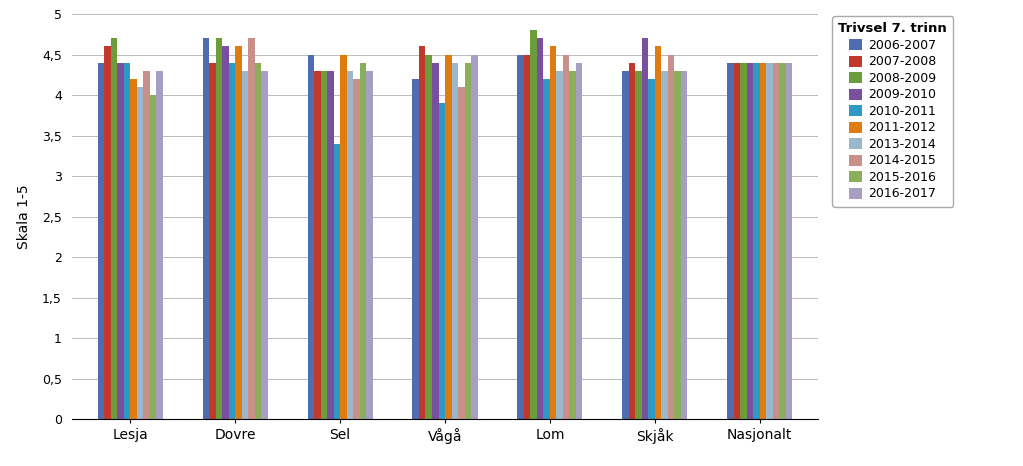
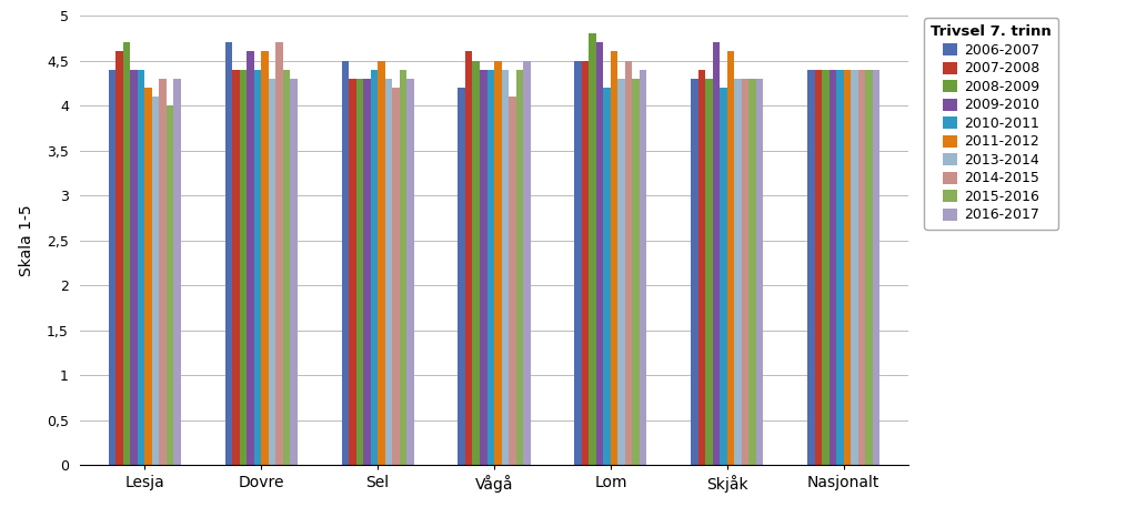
2008-2009/Dovre: 4,7 -> 4,4
2010-2011/Sel: 3,4 -> 4,4
2010-2011/Vågå: 3,9 -> 4,4
2014-2015/Skjåk: 4,5 -> 4,3
